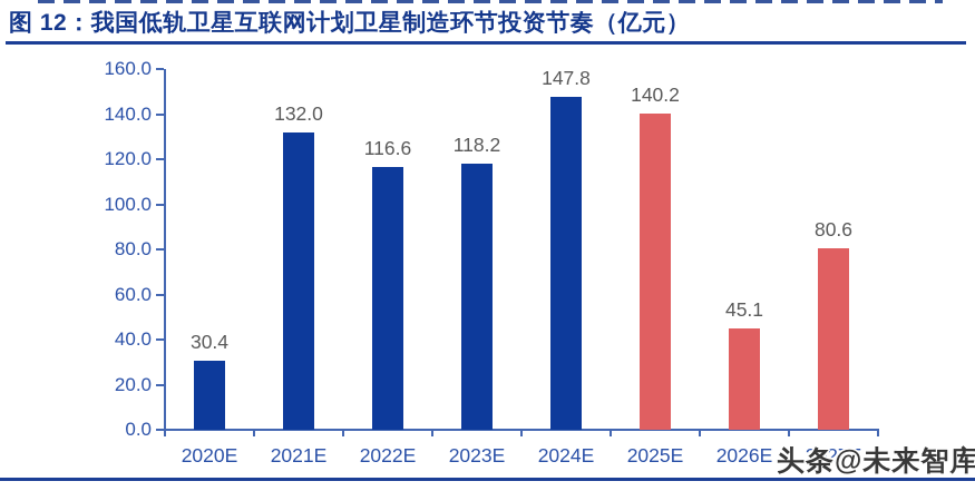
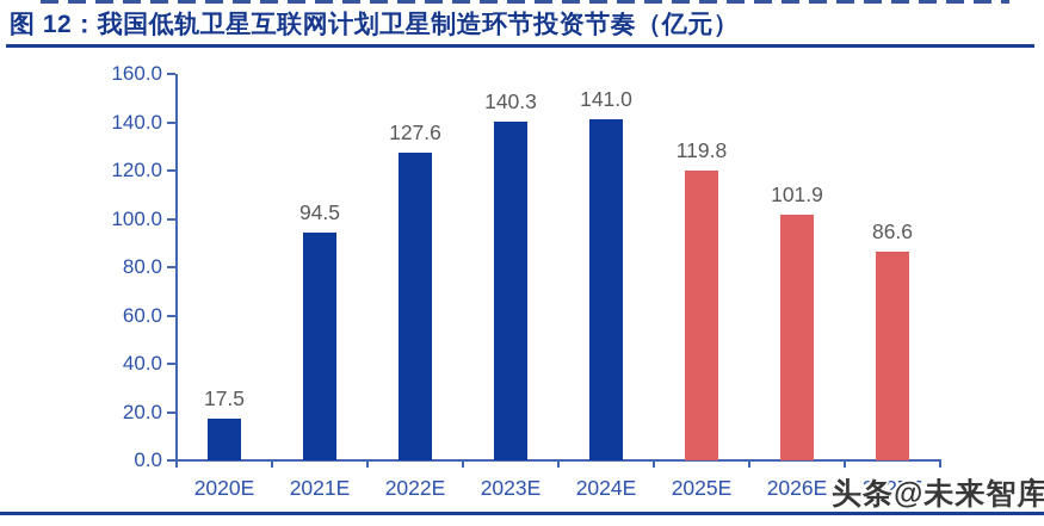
2020E: 30.4 -> 17.5
2021E: 132.0 -> 94.5
2022E: 116.6 -> 127.6
2023E: 118.2 -> 140.3
2024E: 147.8 -> 141.0
2025E: 140.2 -> 119.8
2026E: 45.1 -> 101.9
2027E: 80.6 -> 86.6
